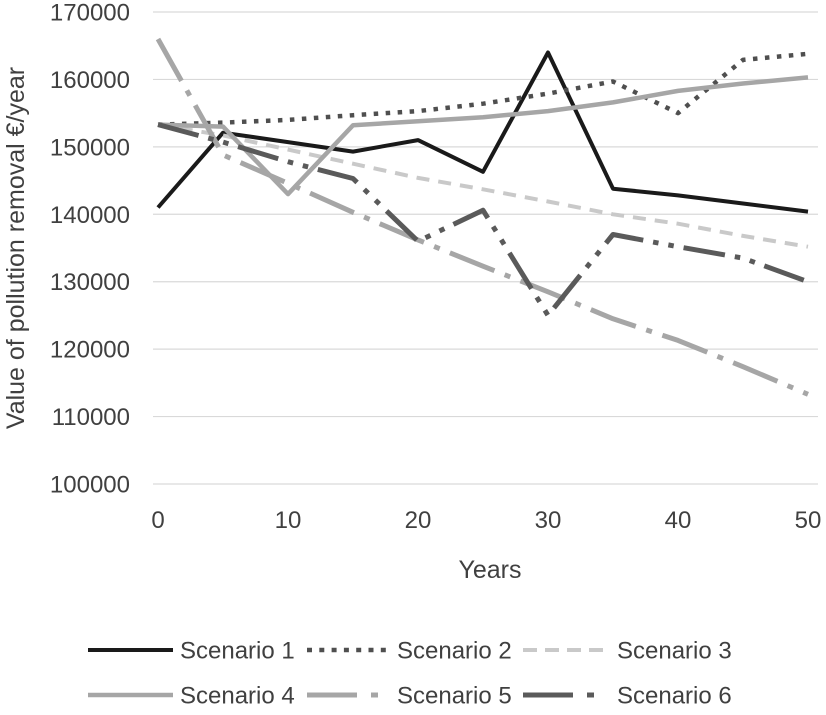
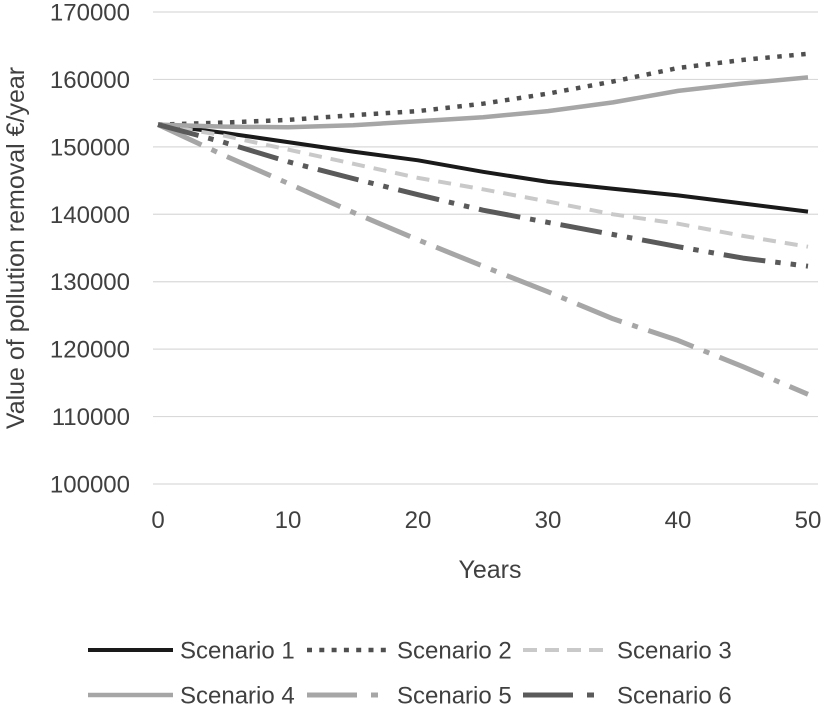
Scenario 1/0: 141000 -> 153000
Scenario 5/0: 166000 -> 153000
Scenario 4/10: 143000 -> 153000
Scenario 1/20: 151000 -> 148000
Scenario 6/20: 136000 -> 143000
Scenario 1/30: 164000 -> 145000
Scenario 6/30: 125000 -> 139000
Scenario 2/40: 155000 -> 162000
Scenario 6/50: 130000 -> 132000
